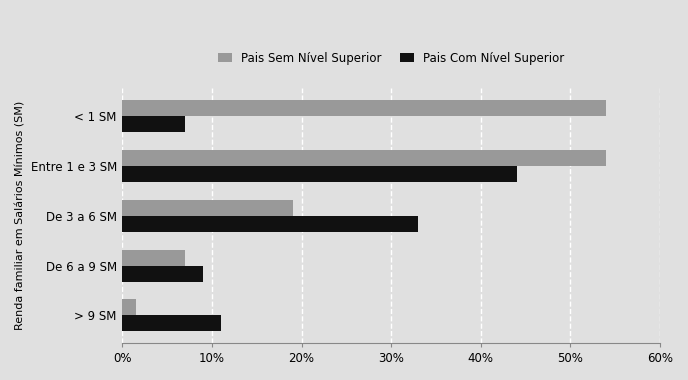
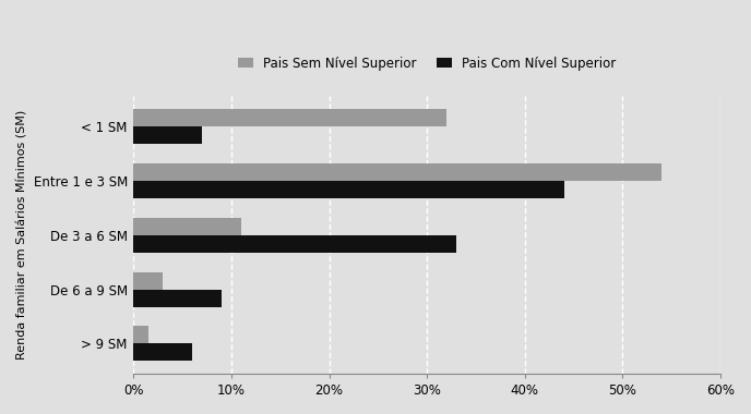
Pais Sem Nível Superior/< 1 SM: 54.0% -> 32.0%
Pais Sem Nível Superior/De 3 a 6 SM: 19.0% -> 11.0%
Pais Sem Nível Superior/De 6 a 9 SM: 7.0% -> 3.0%
Pais Com Nível Superior/> 9 SM: 11% -> 6%
